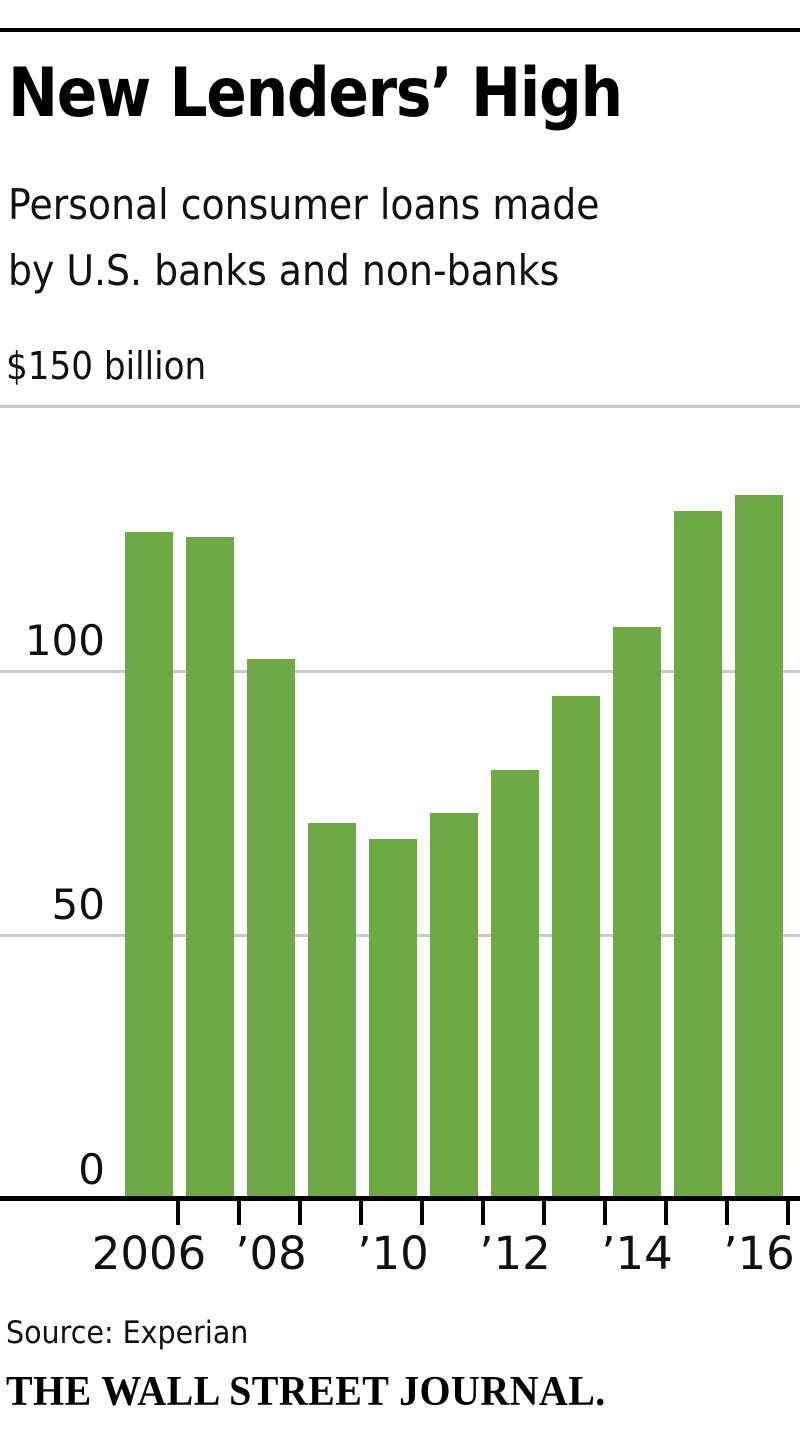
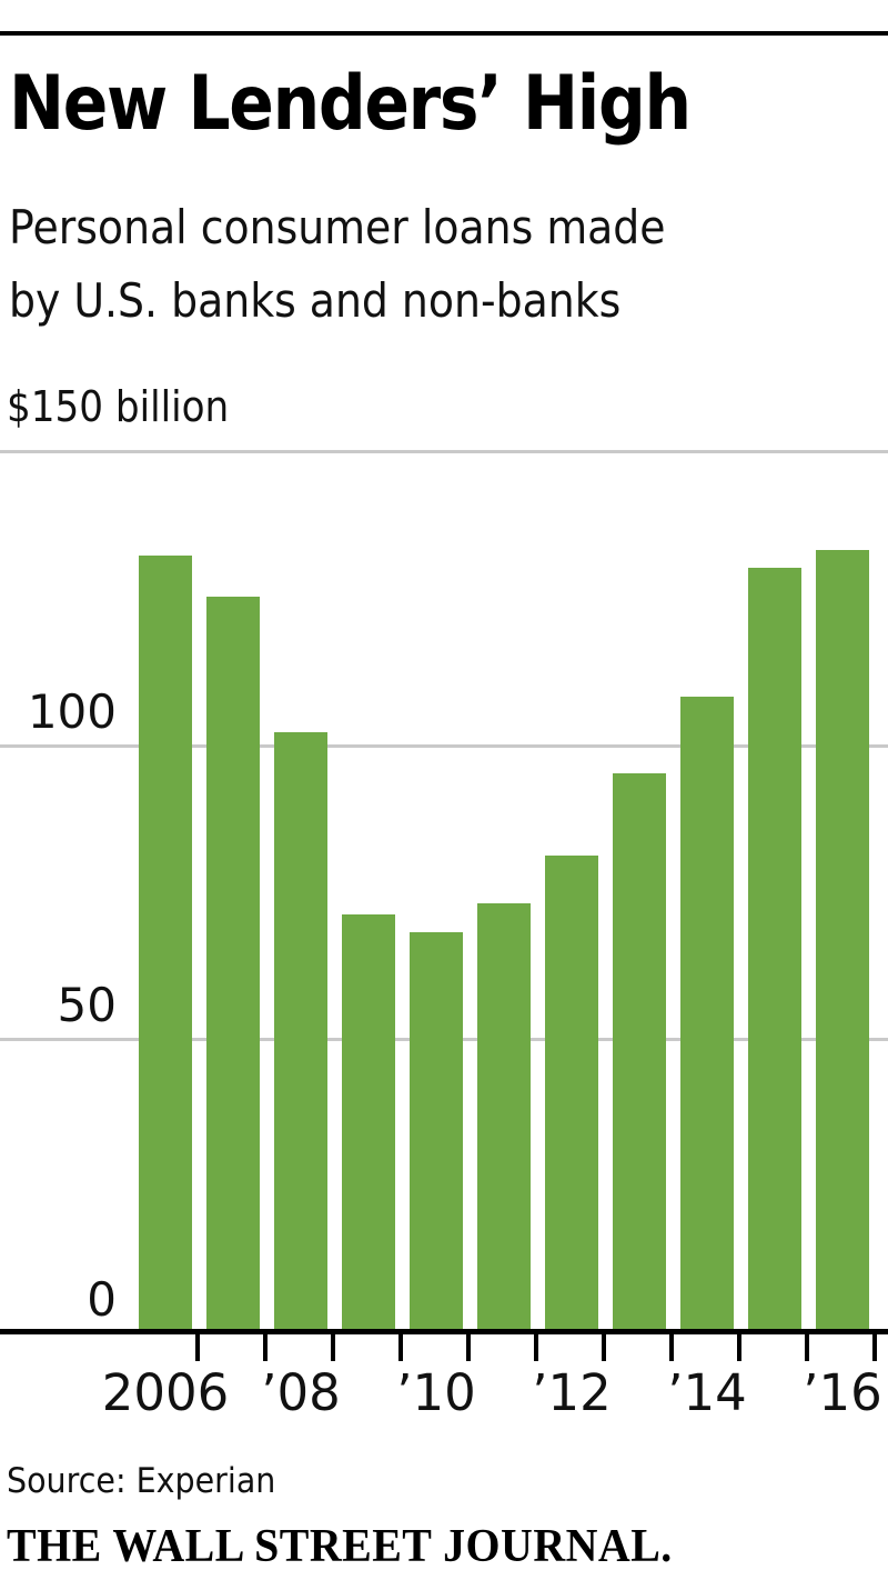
2006: 126 -> 132
